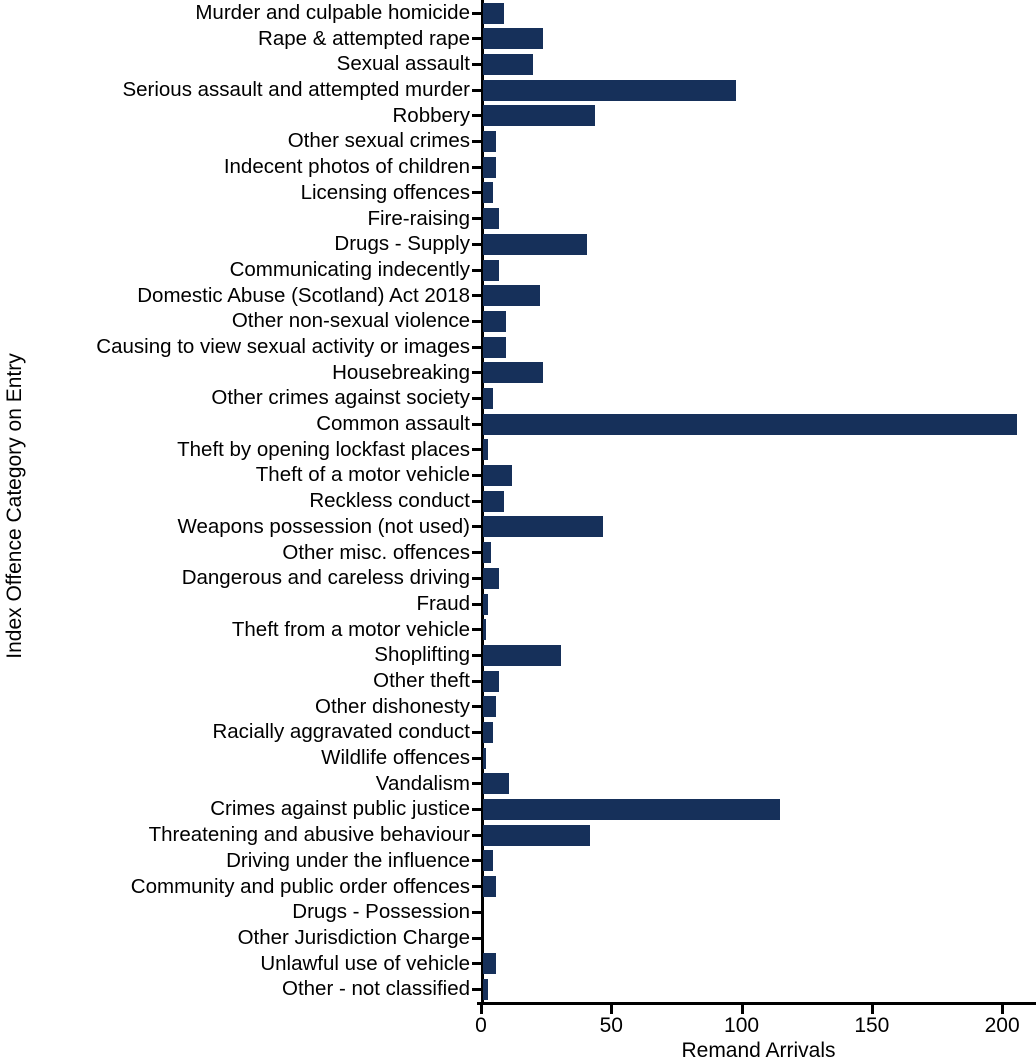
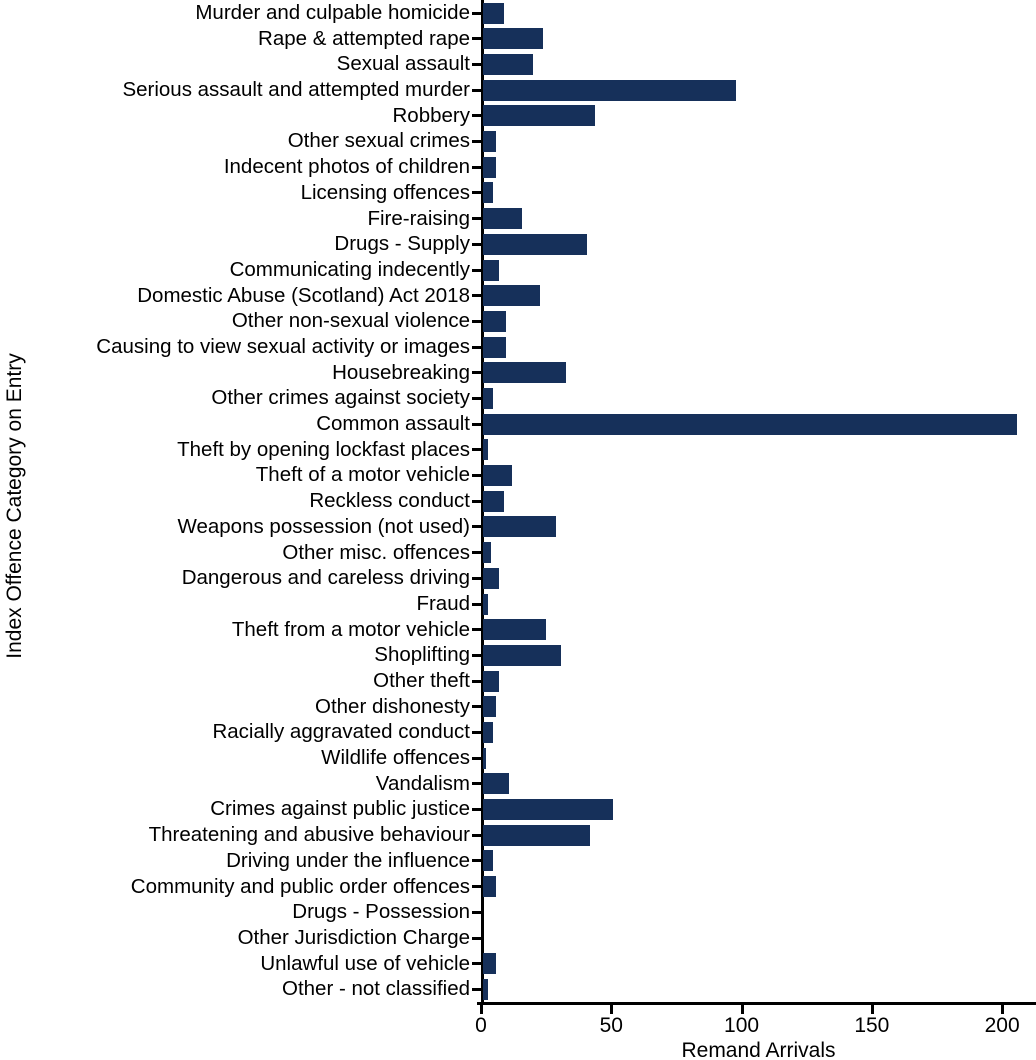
Fire-raising: 6 -> 15
Housebreaking: 23 -> 32
Weapons possession (not used): 46 -> 28
Theft from a motor vehicle: 1 -> 24
Crimes against public justice: 114 -> 50
